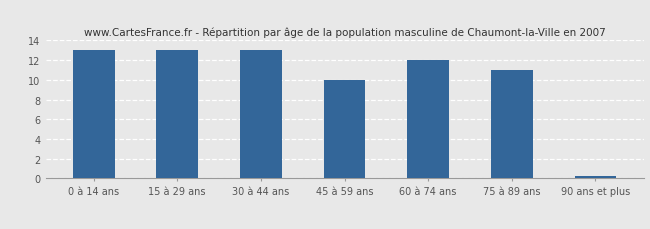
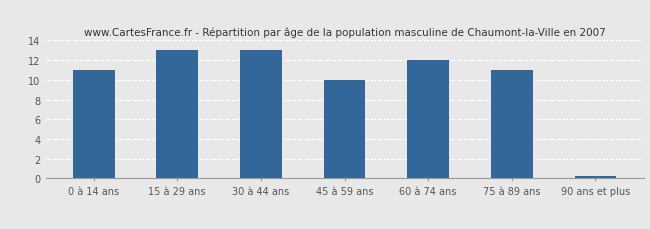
0 à 14 ans: 13.0 -> 11.0
